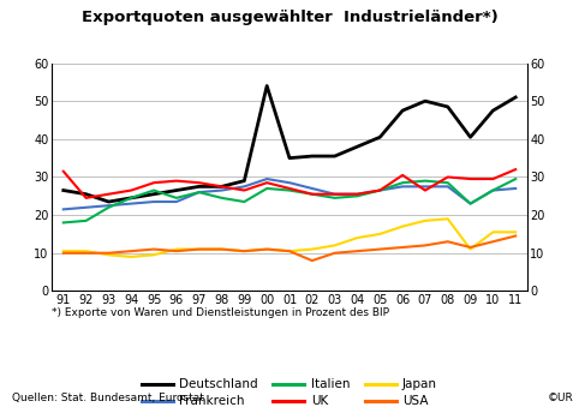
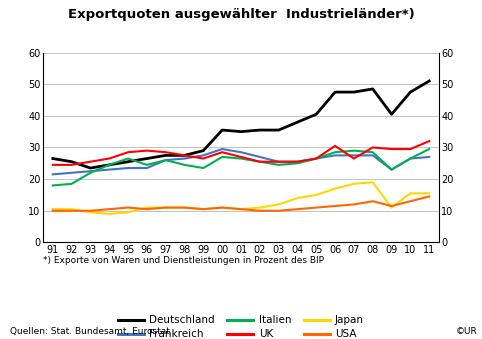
UK/91: 31.5 -> 24.5
Deutschland/00: 54.0 -> 35.5
USA/02: 8.0 -> 10.0
Deutschland/07: 50.0 -> 47.5
